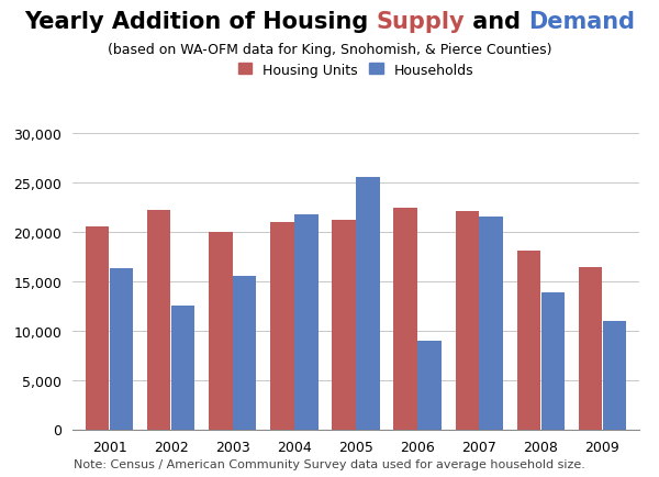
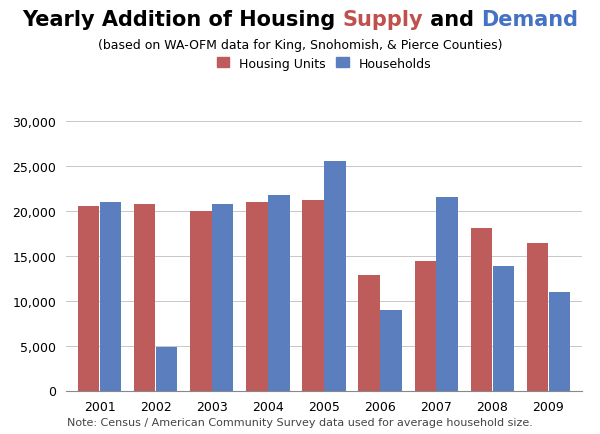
Households/2001: 16,300 -> 21,000
Housing Units/2002: 22,200 -> 20,800
Households/2002: 12,500 -> 4,800
Households/2003: 15,500 -> 20,800
Housing Units/2006: 22,400 -> 12,800
Housing Units/2007: 22,100 -> 14,400
